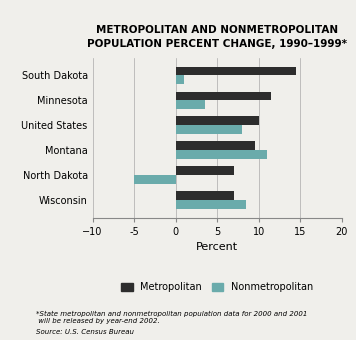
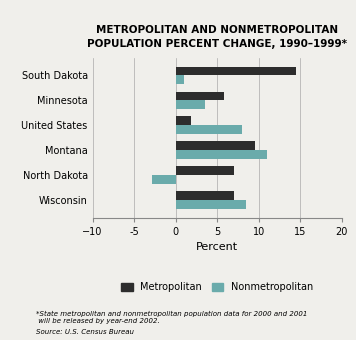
Metropolitan/Minnesota: 11.5 -> 5.8
Metropolitan/United States: 10.0 -> 1.8
Nonmetropolitan/North Dakota: -5.0 -> -2.8
